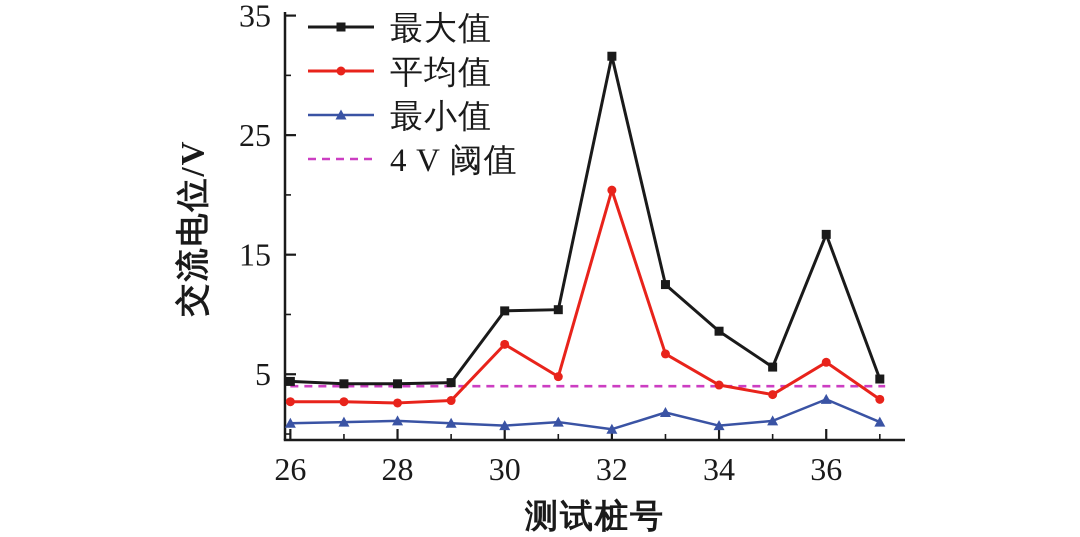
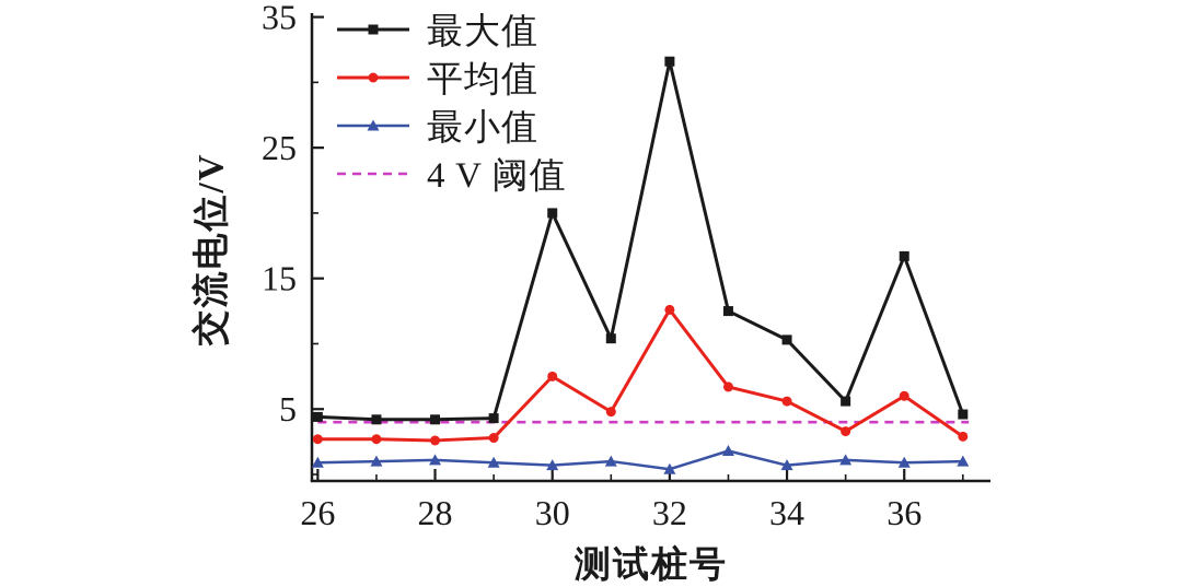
最大值/30: 10.3 -> 20.0
平均值/32: 20.4 -> 12.6
最大值/34: 8.6 -> 10.3
平均值/34: 4.1 -> 5.6
最小值/36: 2.9 -> 0.9
